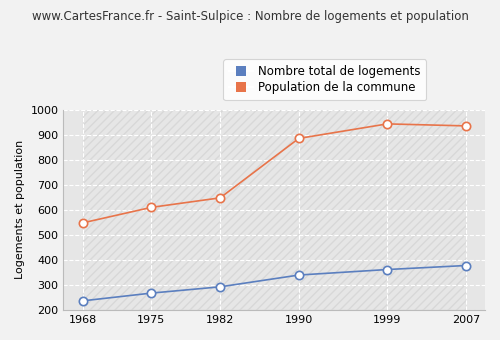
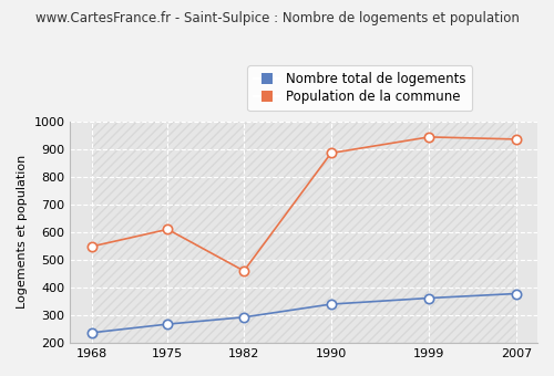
Population de la commune/1982: 648 -> 460
